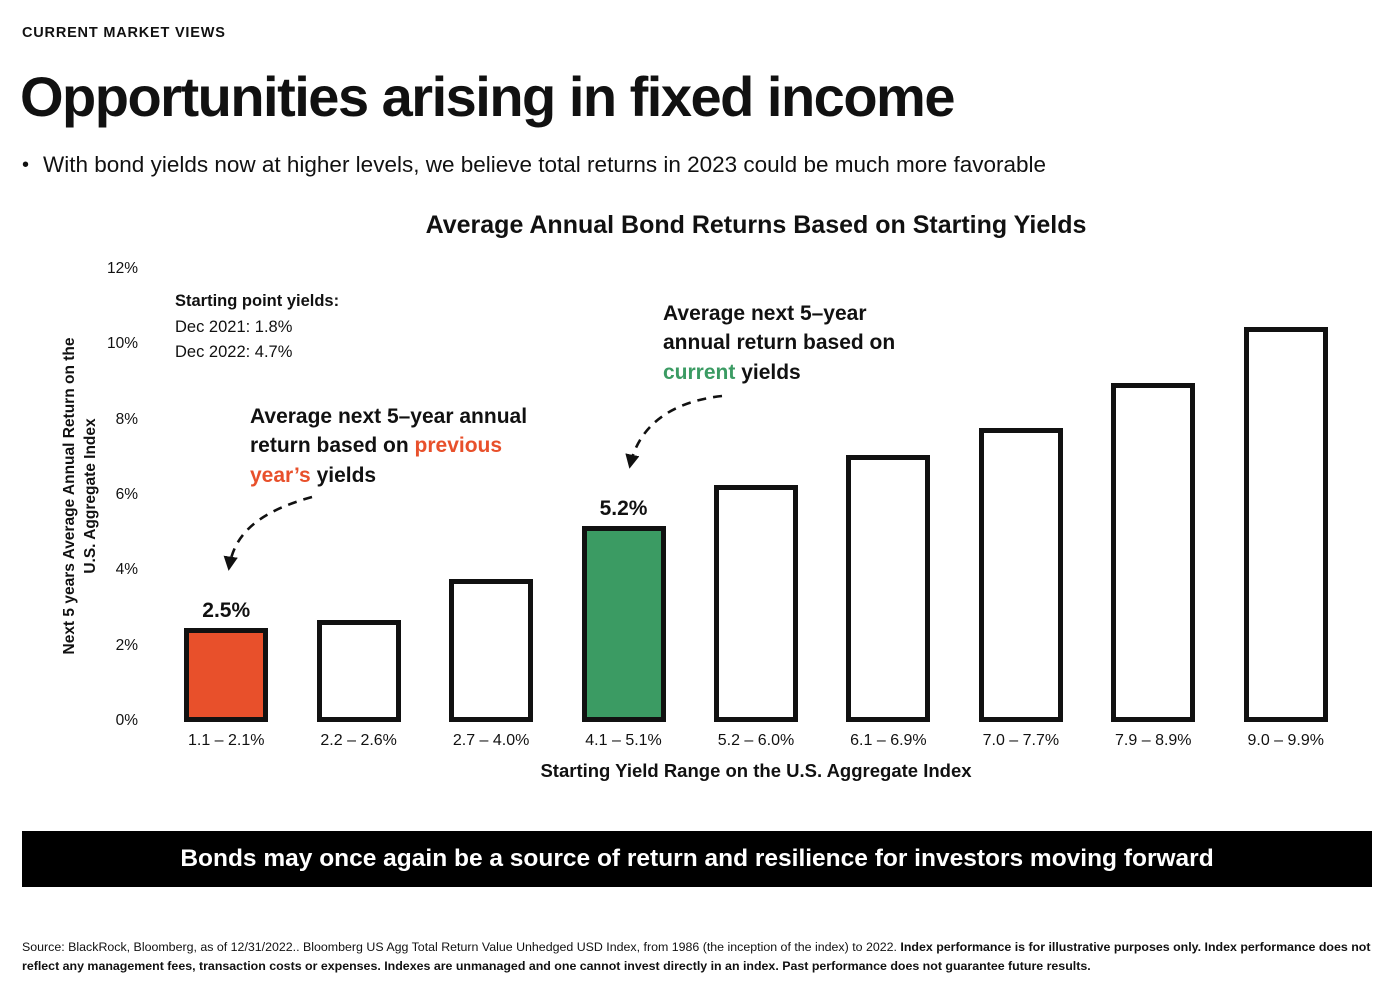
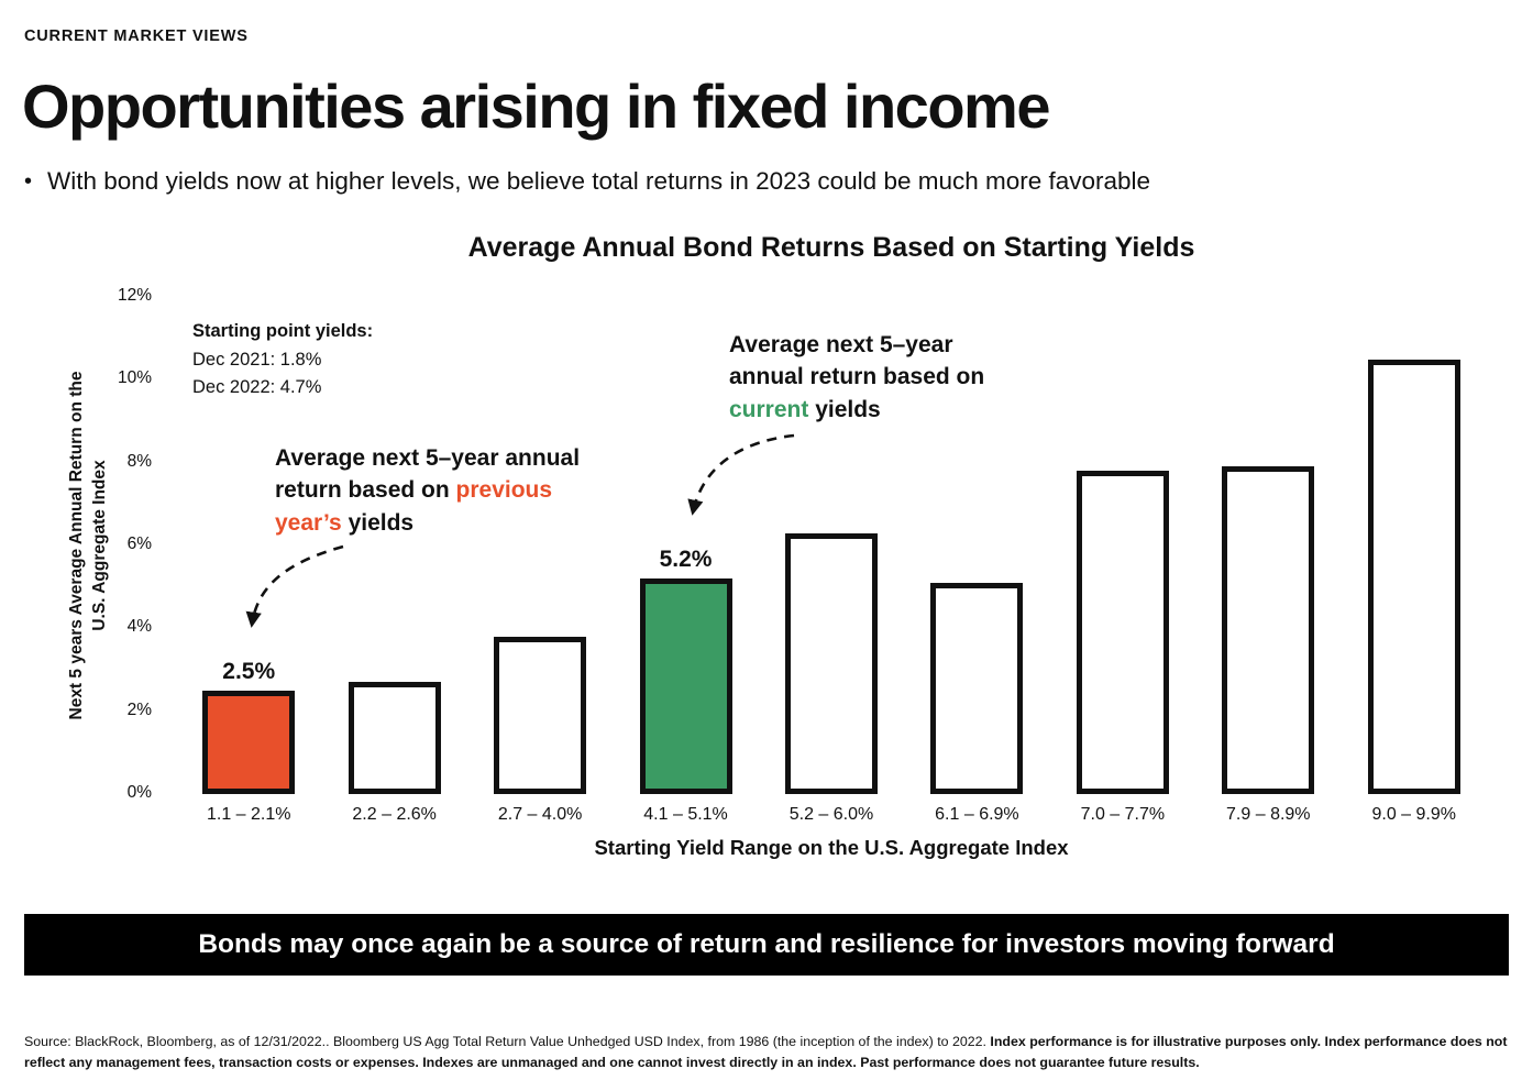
6.1 – 6.9%: 7.1% -> 5.1%
7.9 – 8.9%: 9.0% -> 7.9%
